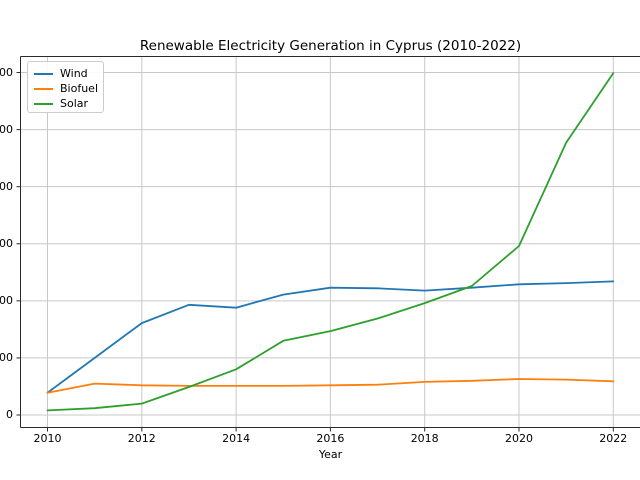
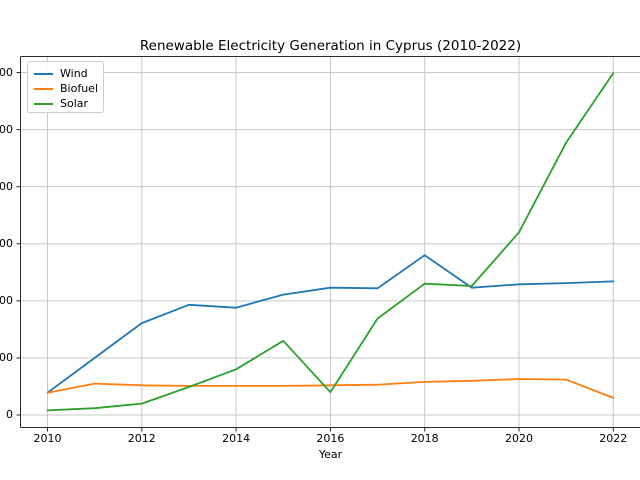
Solar/2016: 150 -> 40
Wind/2018: 220 -> 280
Solar/2018: 200 -> 230
Solar/2020: 300 -> 320
Biofuel/2022: 60 -> 30
